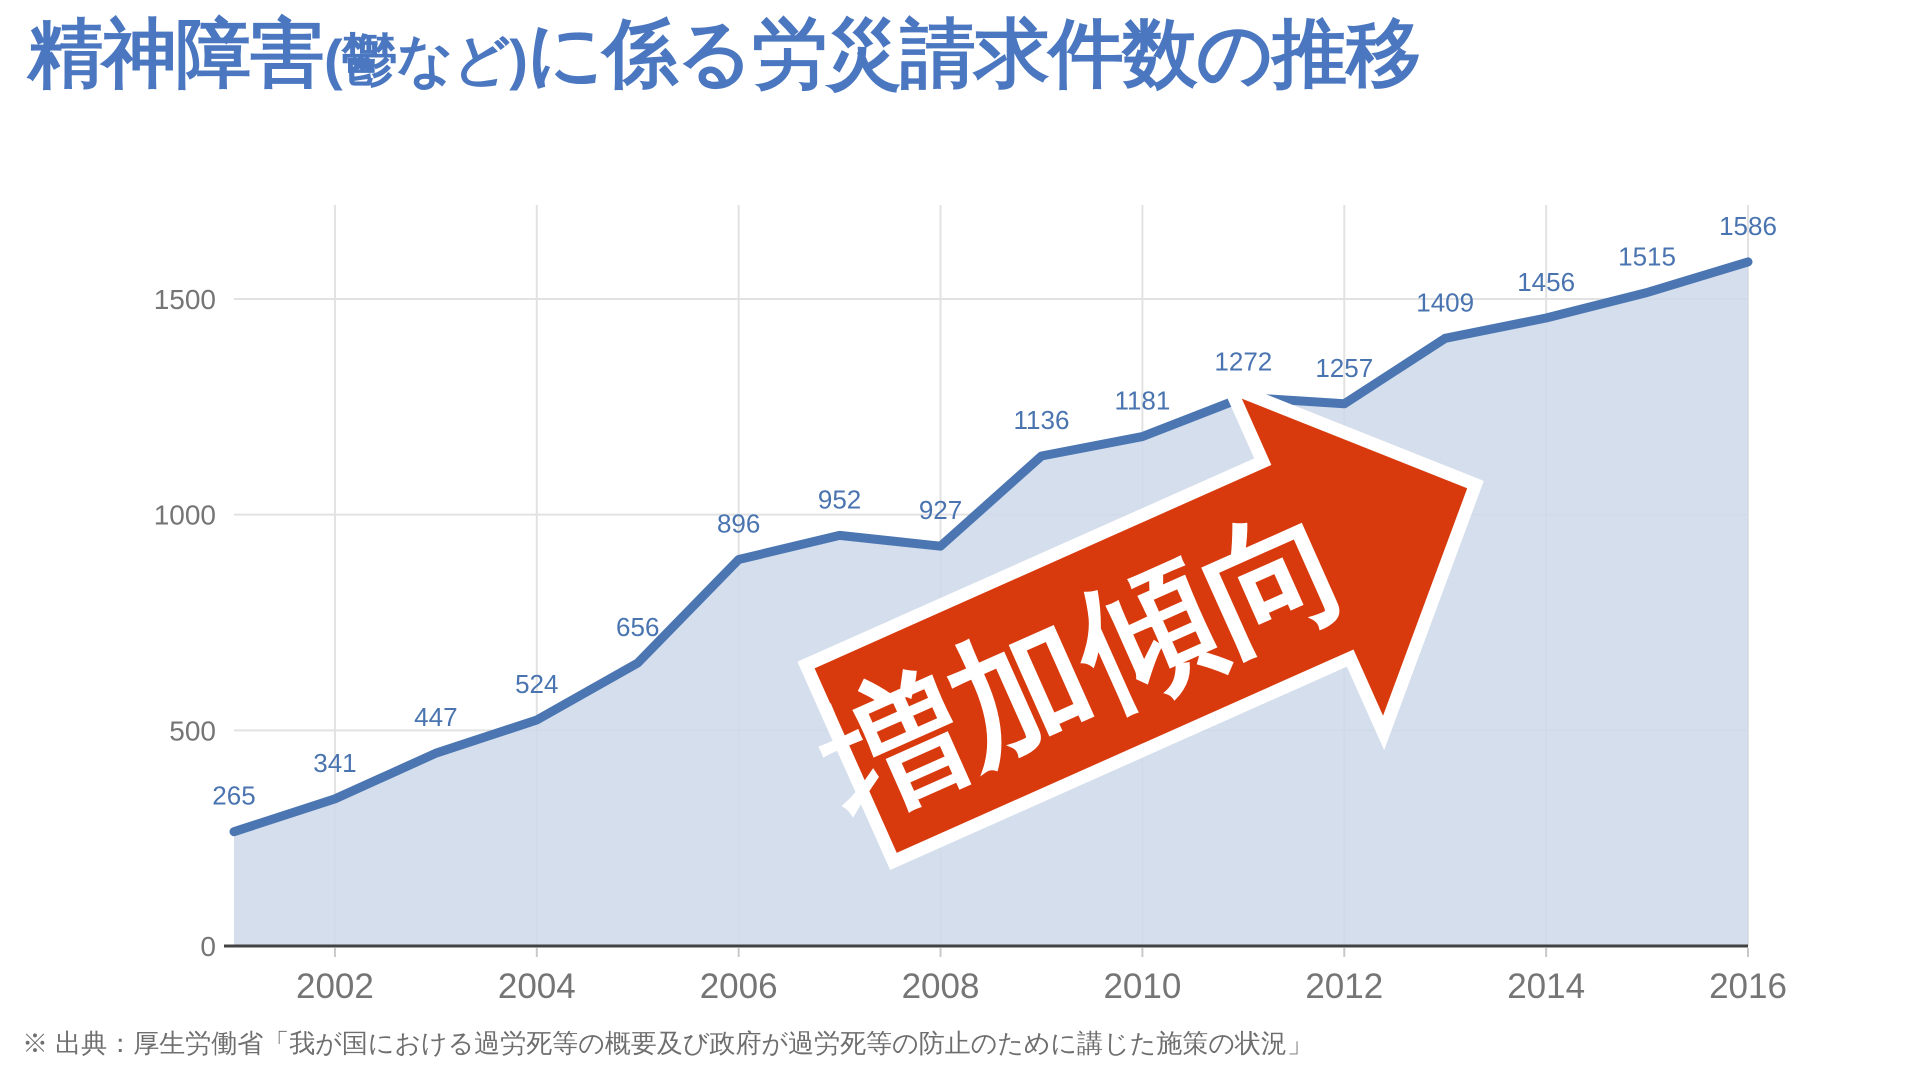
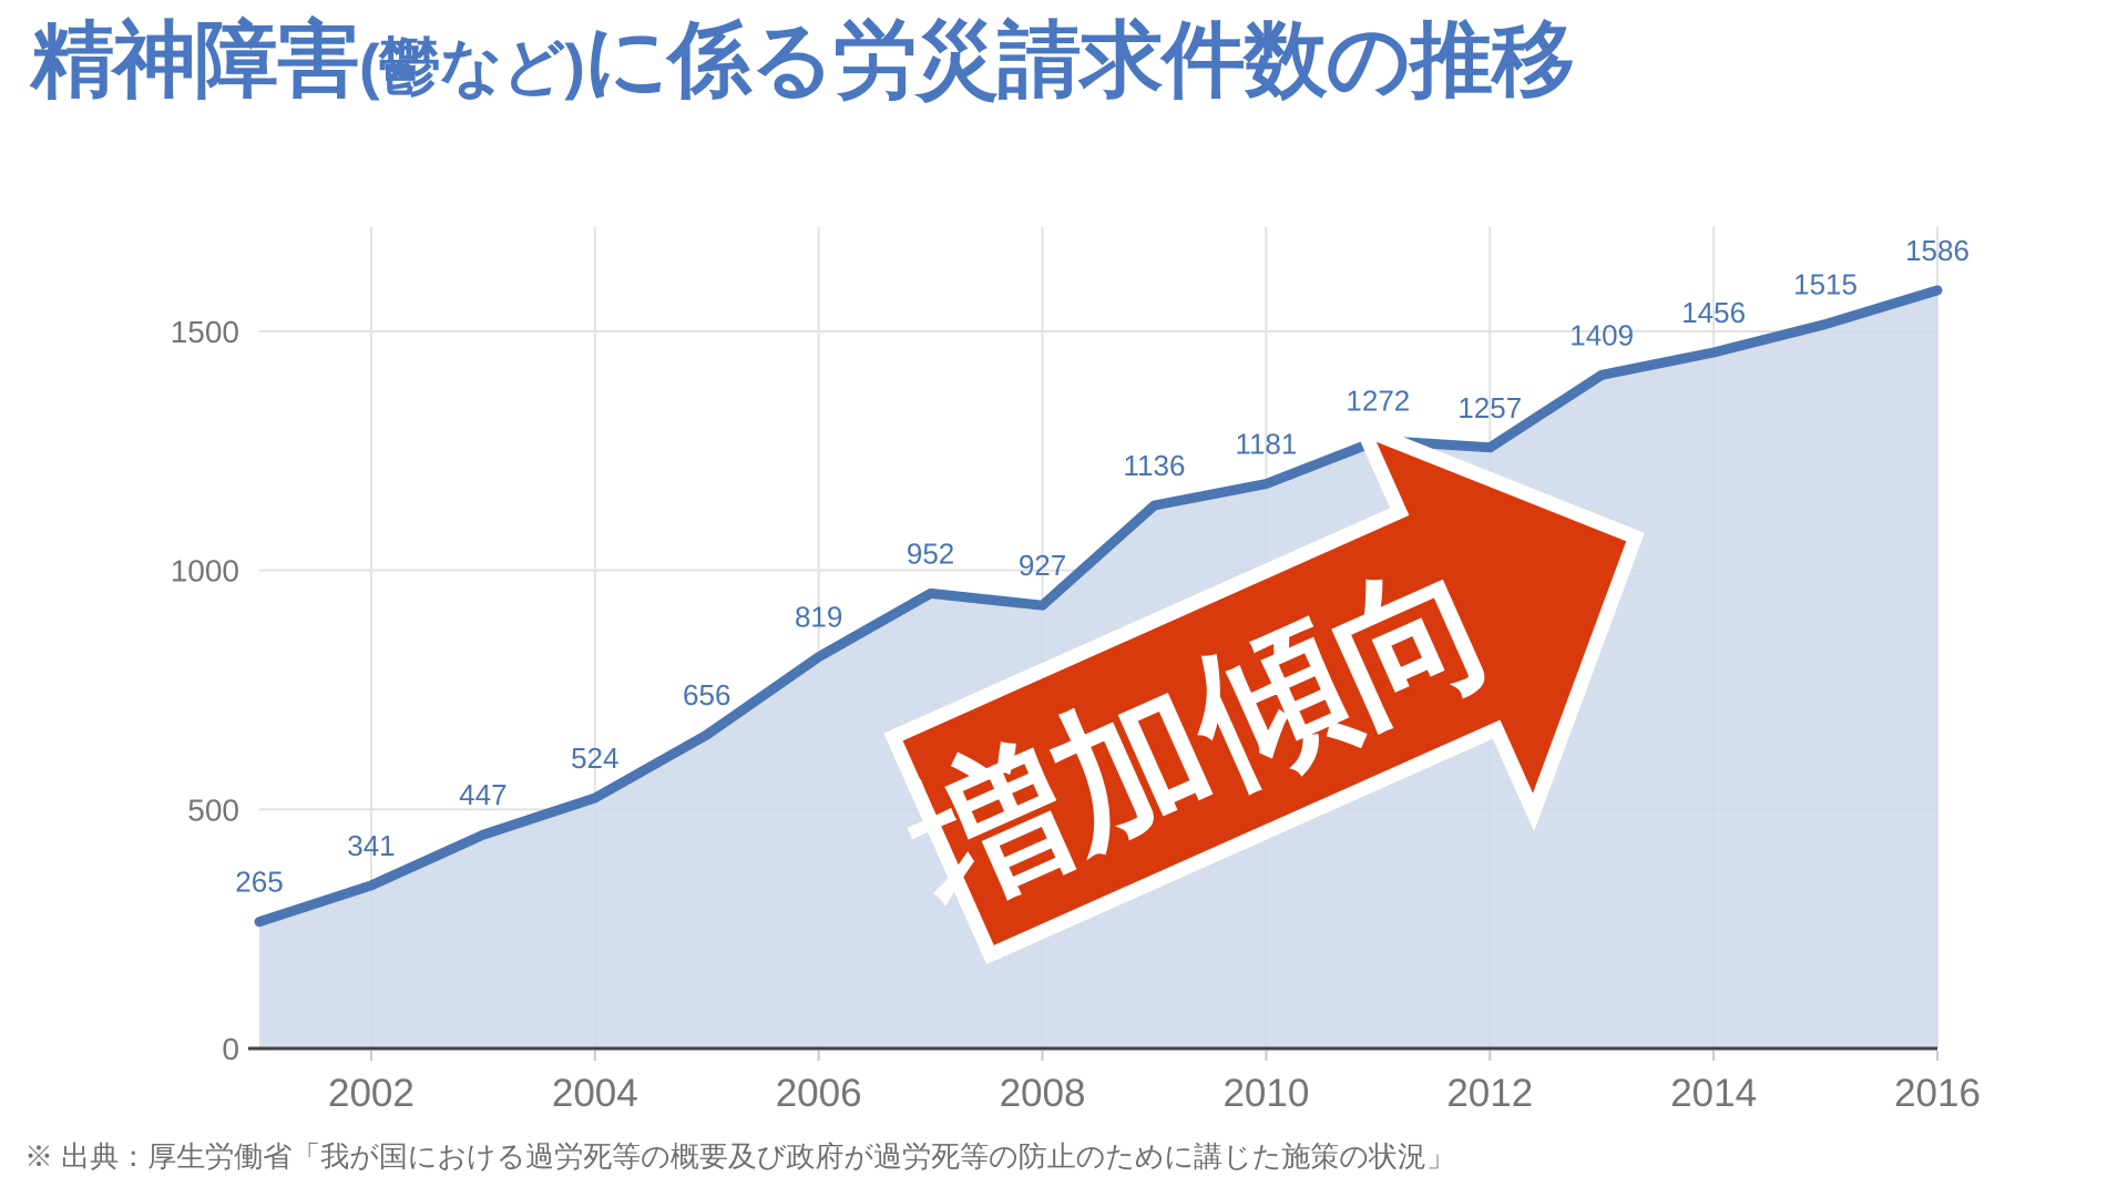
2006: 896 -> 819
